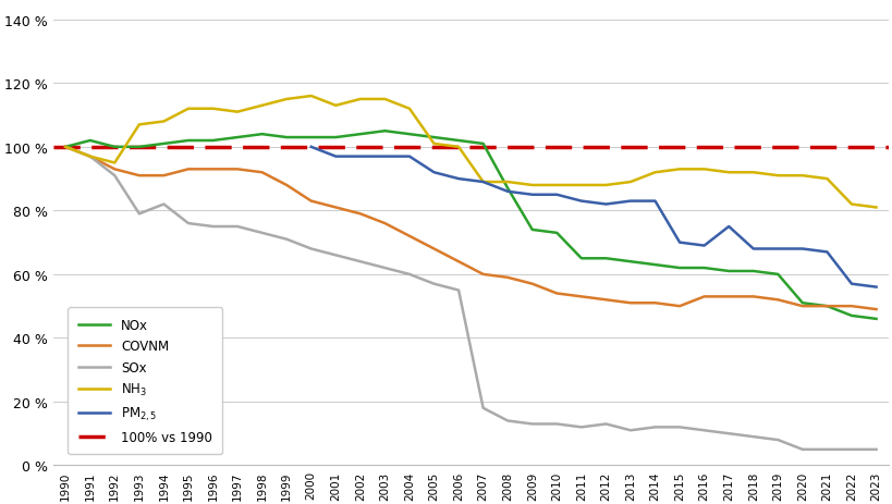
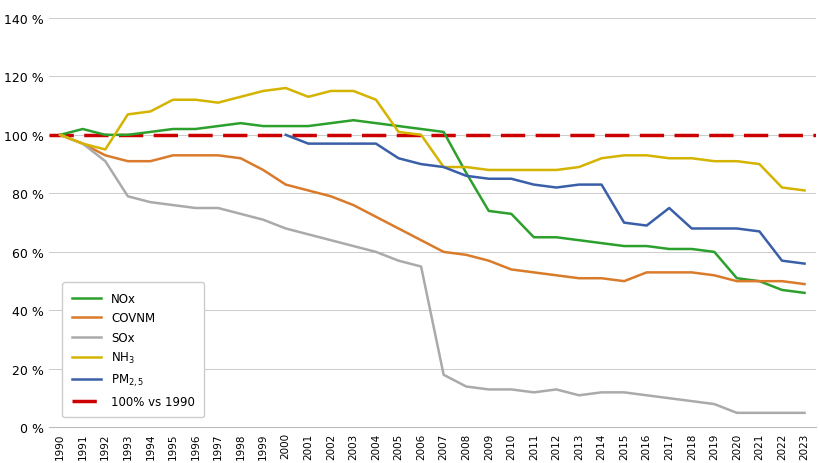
SOx/1994: 82 % -> 77 %
